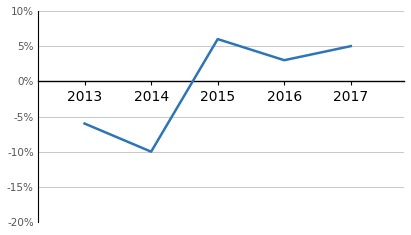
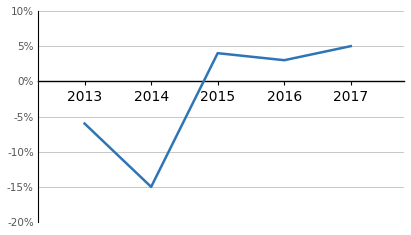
2014: -10% -> -15%
2015: 6% -> 4%
